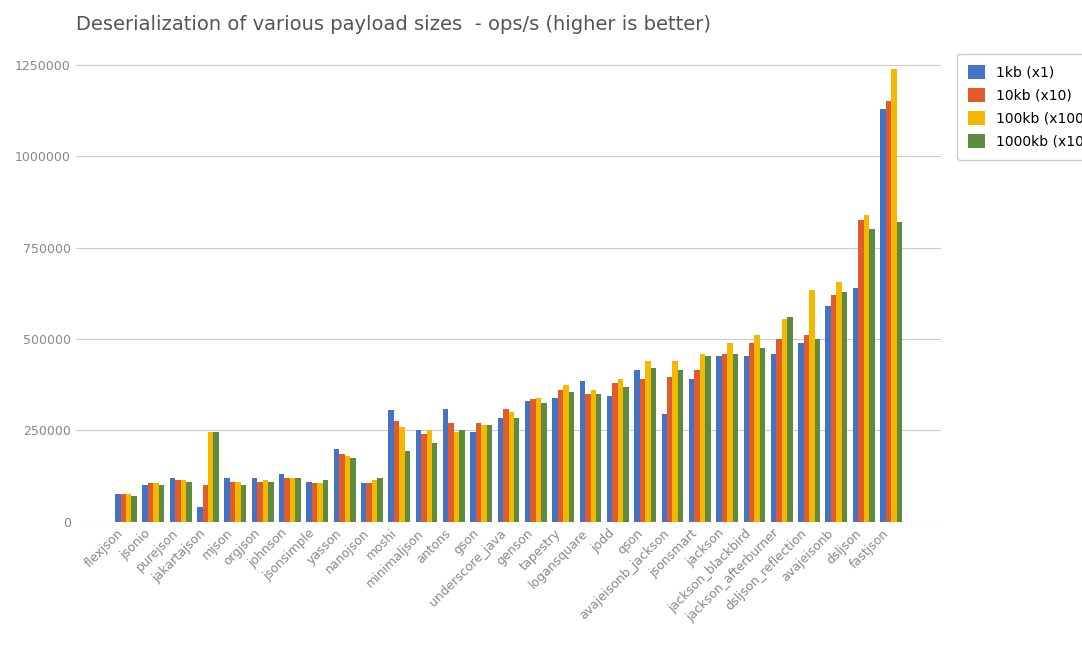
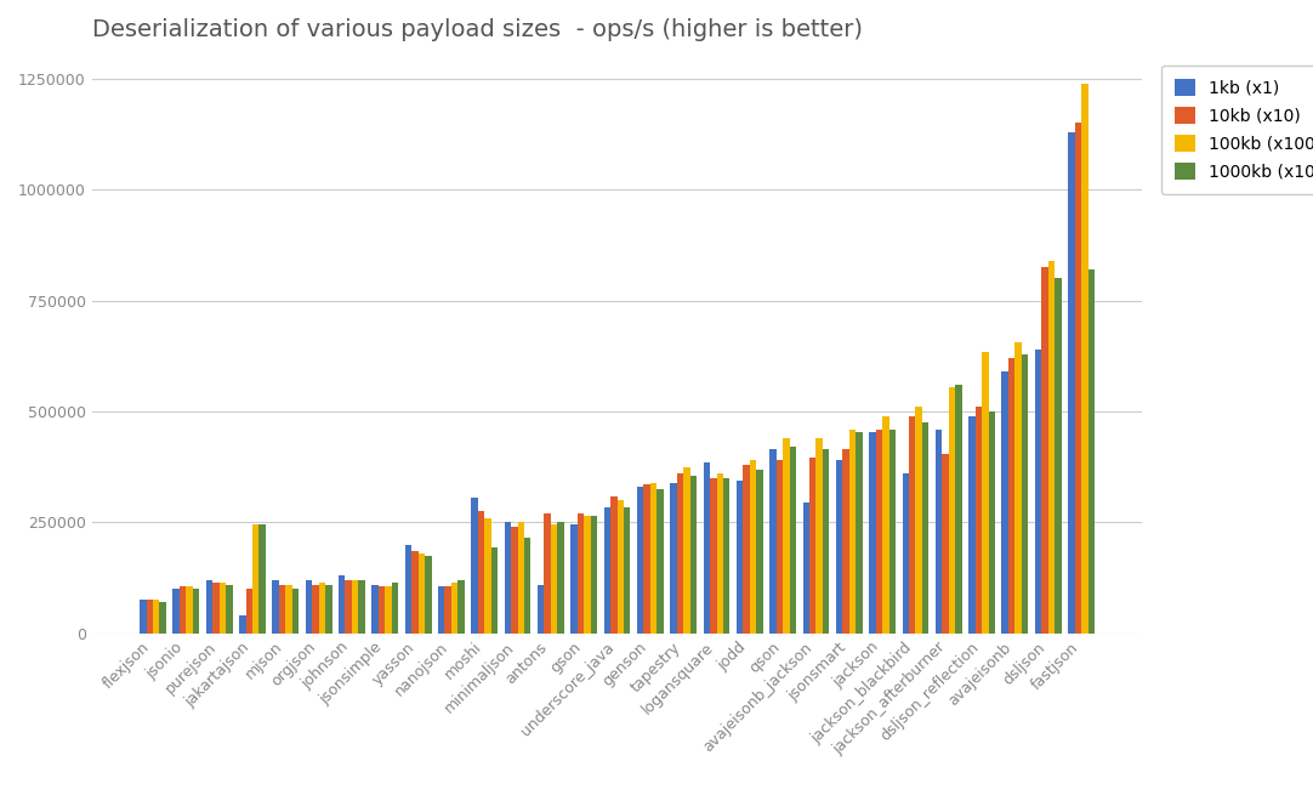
1kb (x1)/antons: 310000 -> 110000
1kb (x1)/jackson_blackbird: 455000 -> 360000
10kb (x10)/jackson_afterburner: 500000 -> 405000
